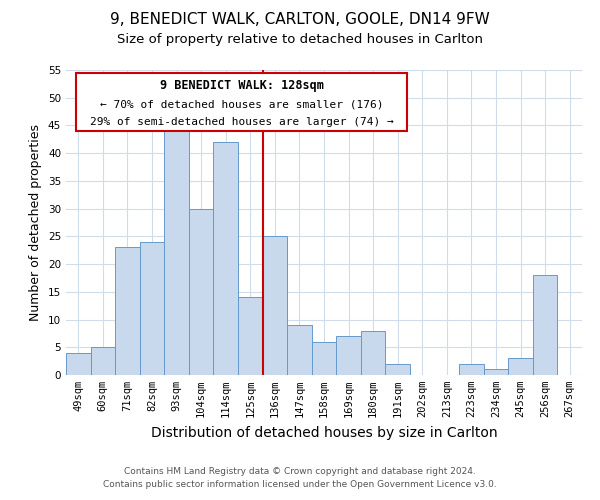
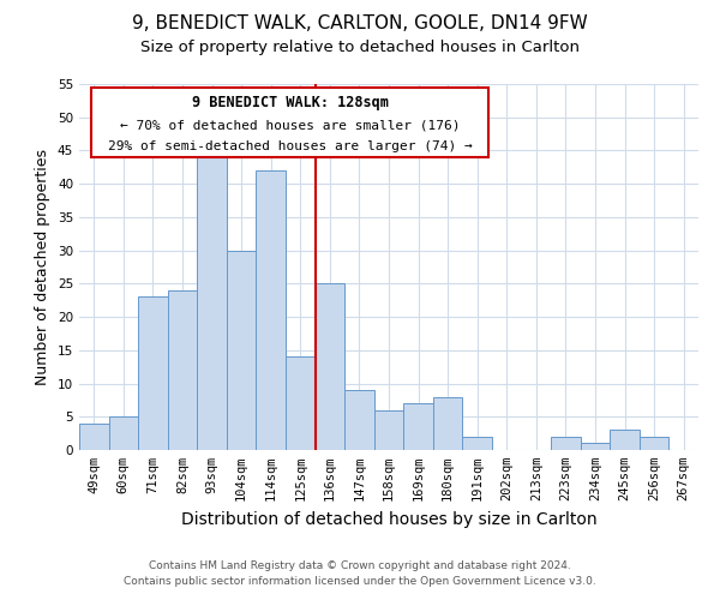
256sqm: 18 -> 2
